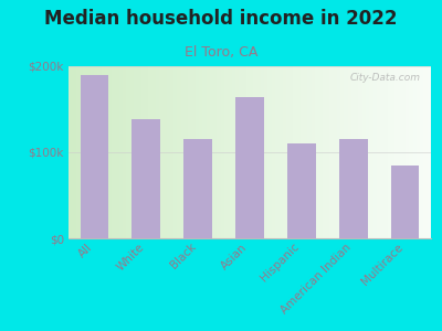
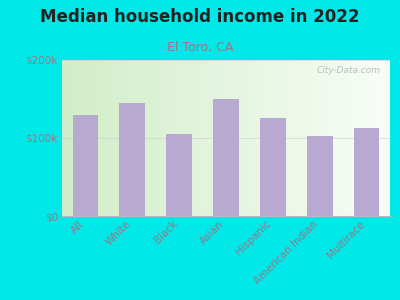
All: $190k -> $130k
White: $138k -> $145k
Black: $116k -> $105k
Asian: $164k -> $150k
Hispanic: $110k -> $125k
American Indian: $116k -> $103k
Multirace: $84k -> $113k
